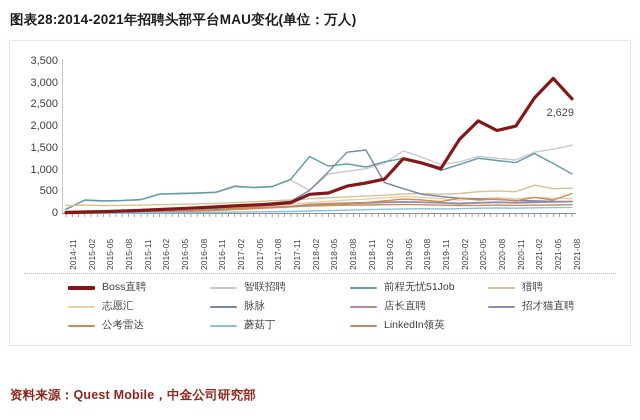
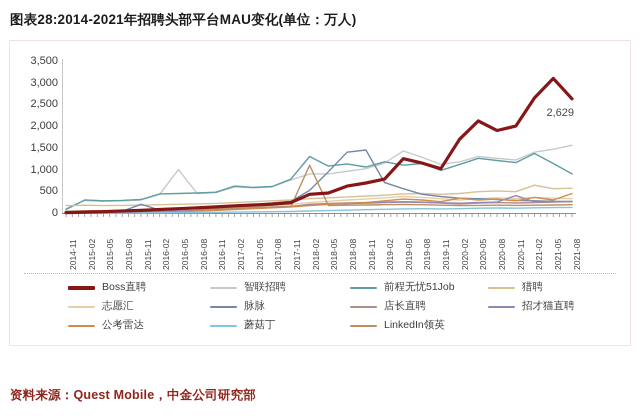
脉脉/2015-11: 100 -> 200
智联招聘/2016-05: 400 -> 1000
智联招聘/2018-02: 500 -> 900
LinkedIn领英/2018-02: 200 -> 1100
前程无忧51Job/2019-05: 1300 -> 1100
招才猫直聘/2020-11: 200 -> 400
